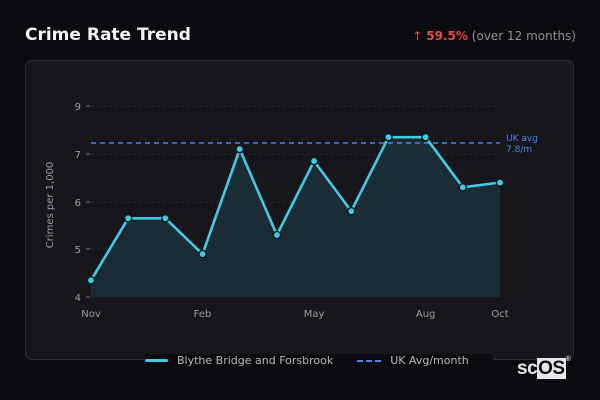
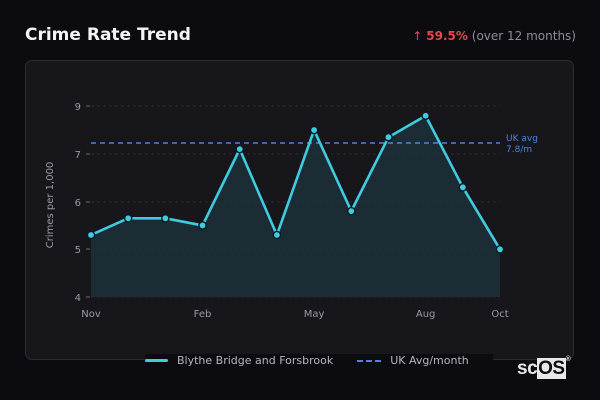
Blythe Bridge and Forsbrook/Nov: 4.3 -> 5.3
Blythe Bridge and Forsbrook/Feb: 4.9 -> 5.5
Blythe Bridge and Forsbrook/May: 6.8 -> 7.5
Blythe Bridge and Forsbrook/Aug: 7.3 -> 7.8
Blythe Bridge and Forsbrook/Oct: 6.4 -> 5.0
